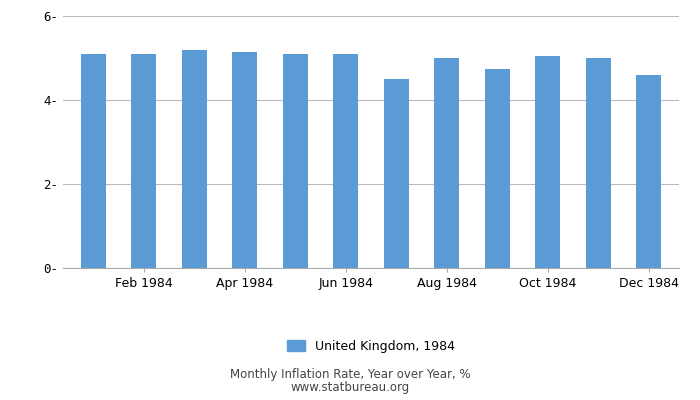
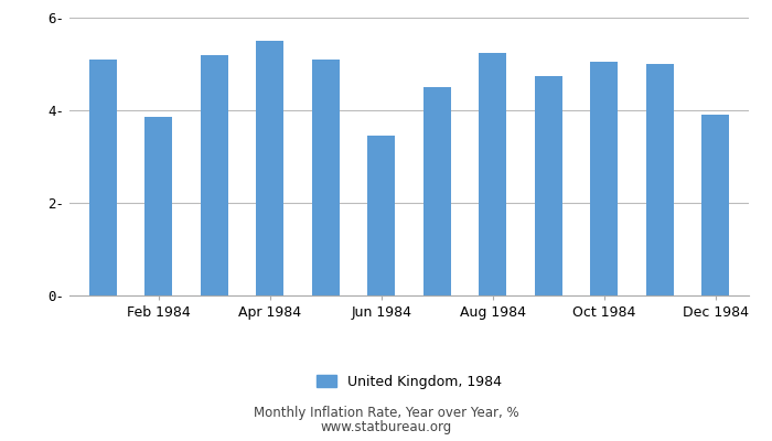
Feb 1984: 5.10- -> 3.85-
Apr 1984: 5.15- -> 5.50-
Jun 1984: 5.10- -> 3.45-
Aug 1984: 5.00- -> 5.25-
Dec 1984: 4.60- -> 3.90-
